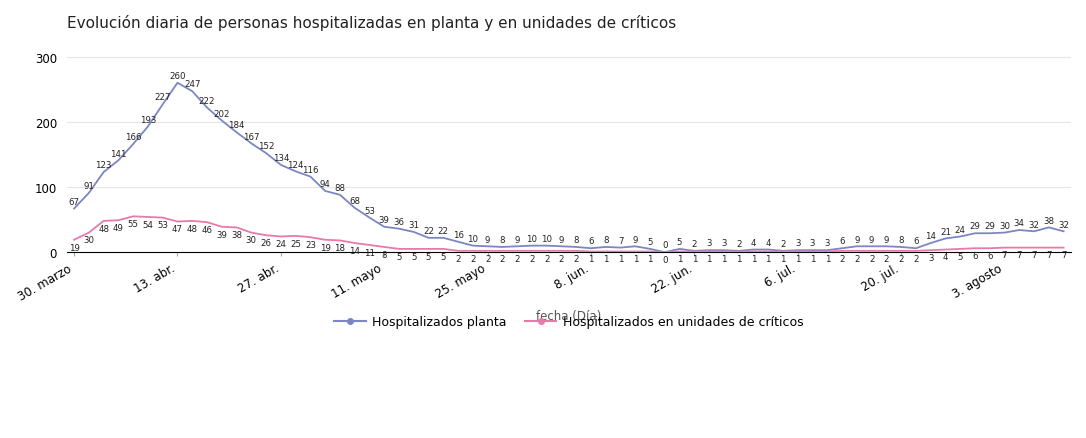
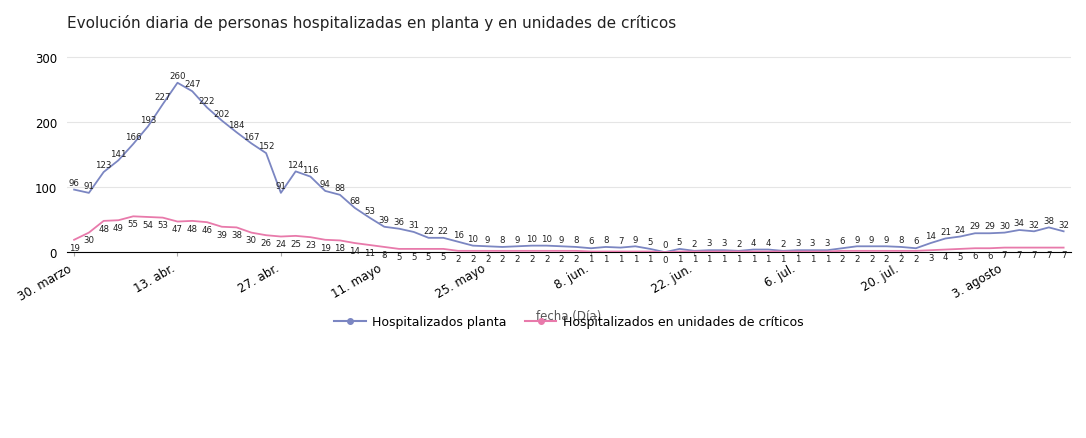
Hospitalizados planta/30. marzo: 67 -> 96
Hospitalizados planta/27. abr.: 134 -> 91
